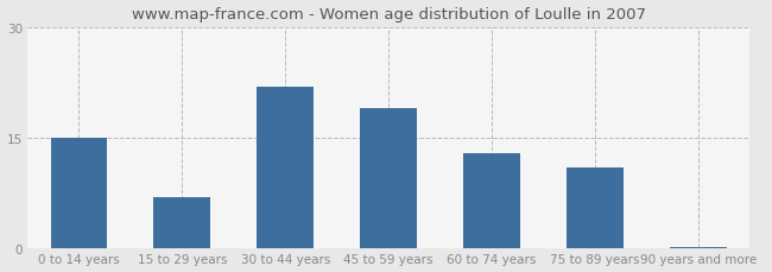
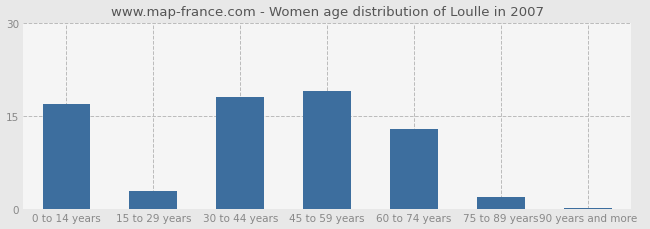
0 to 14 years: 15.0 -> 17.0
15 to 29 years: 7.0 -> 3.0
30 to 44 years: 22.0 -> 18.0
75 to 89 years: 11.0 -> 2.0
